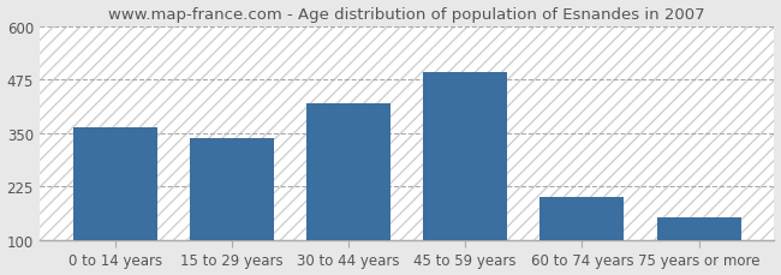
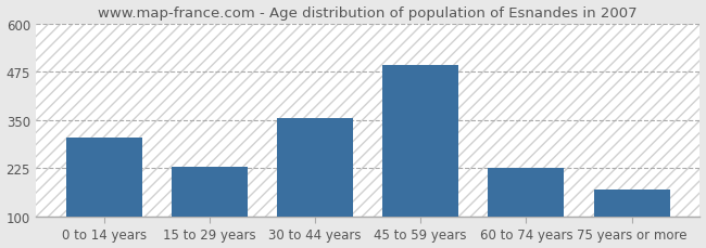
0 to 14 years: 362 -> 305
15 to 29 years: 337 -> 230
30 to 44 years: 420 -> 355
60 to 74 years: 202 -> 225
75 years or more: 152 -> 170
